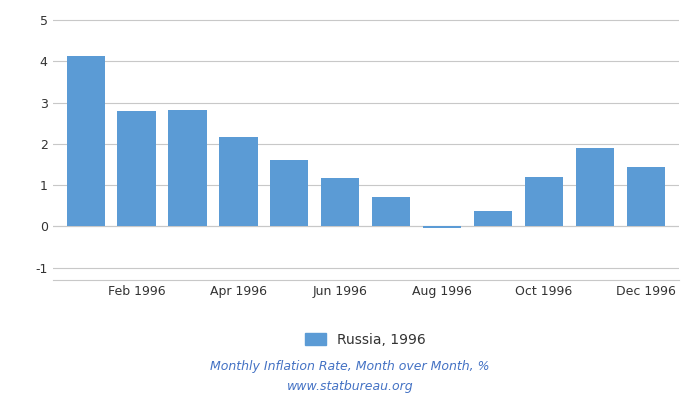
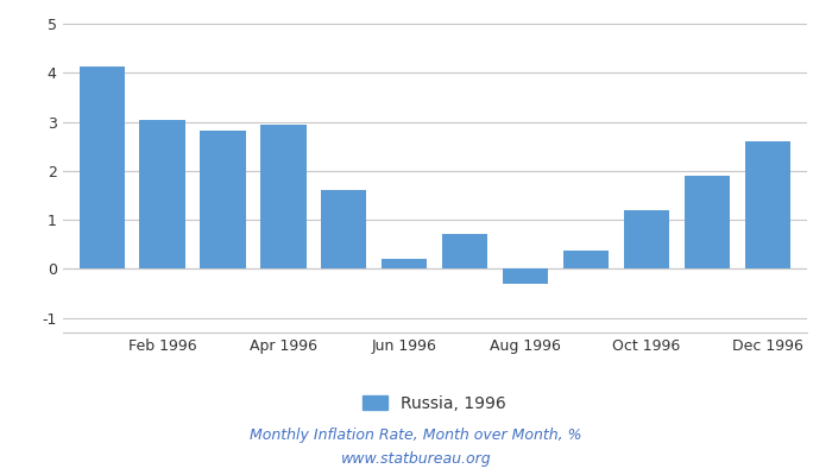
Feb 1996: 2.79 -> 3.05
Apr 1996: 2.18 -> 2.95
Jun 1996: 1.18 -> 0.20
Aug 1996: -0.05 -> -0.30
Dec 1996: 1.45 -> 2.60
